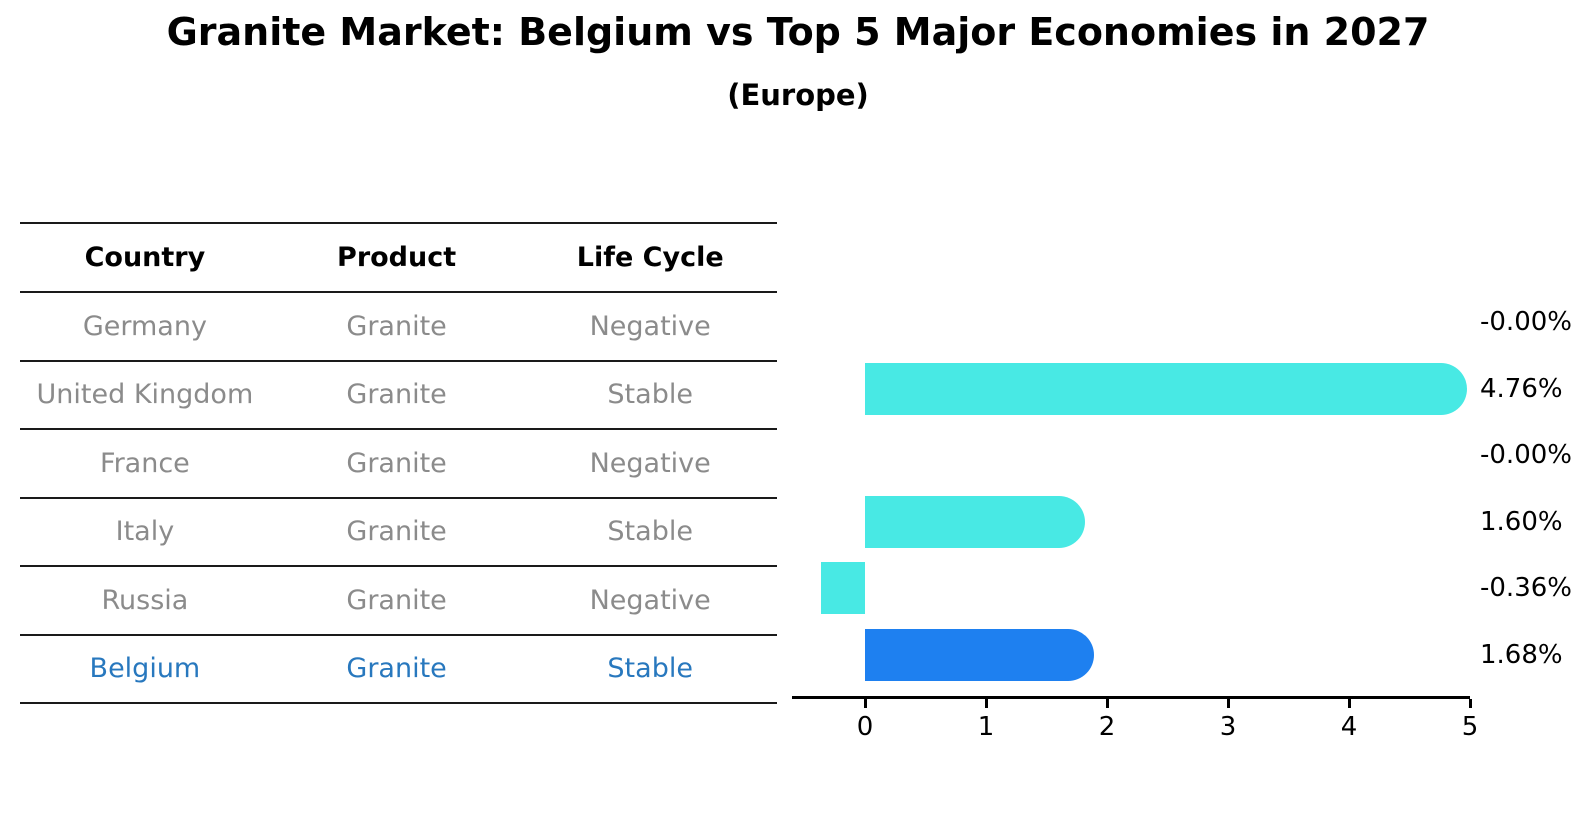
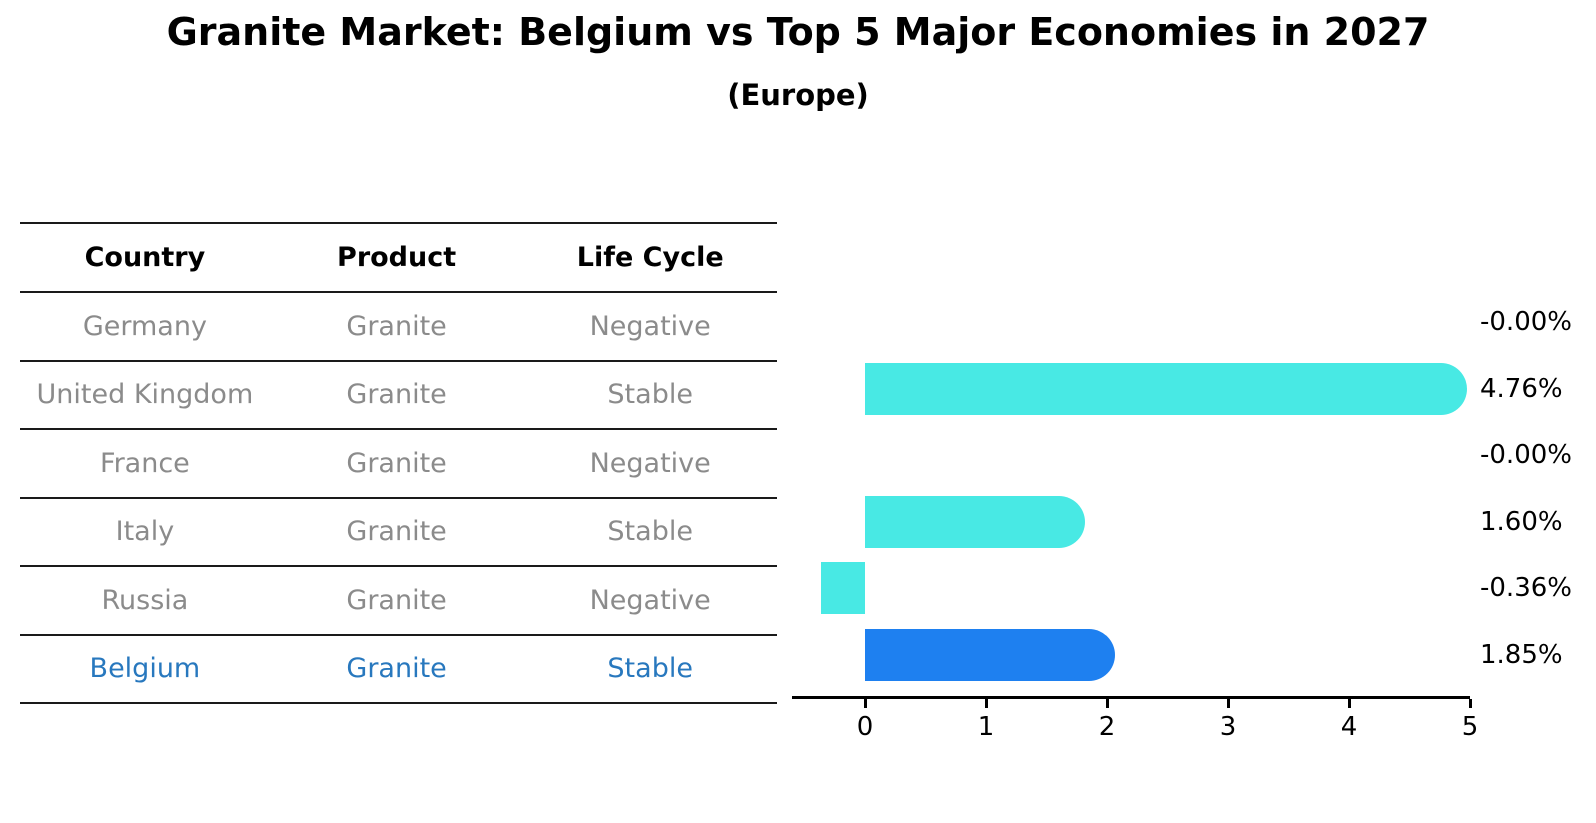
Belgium: 1.68% -> 1.85%
